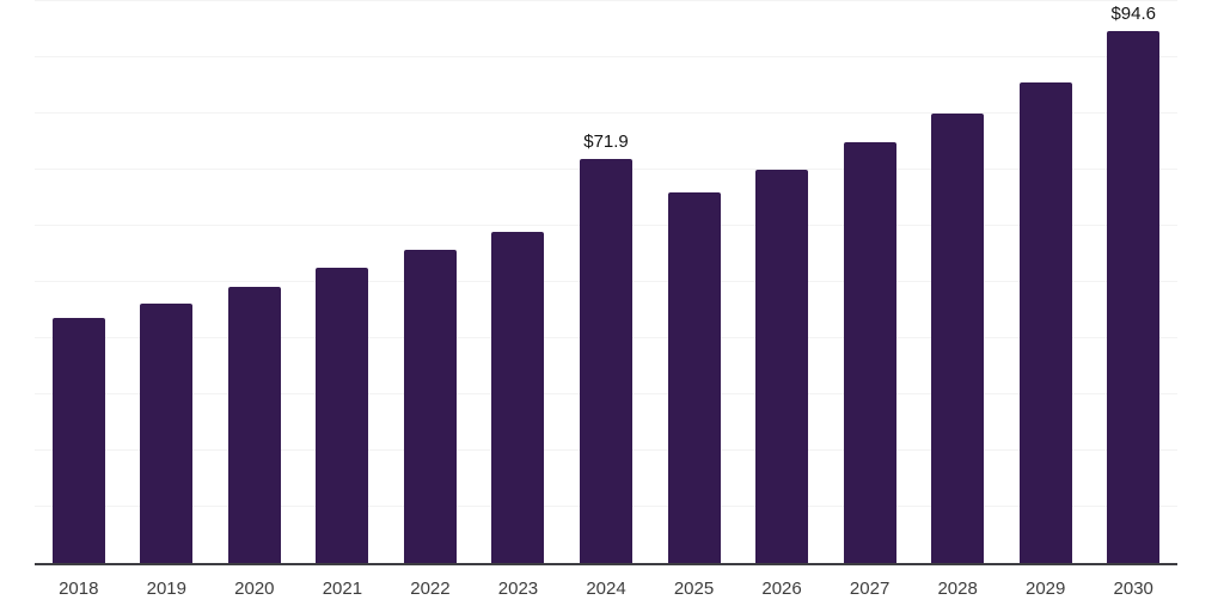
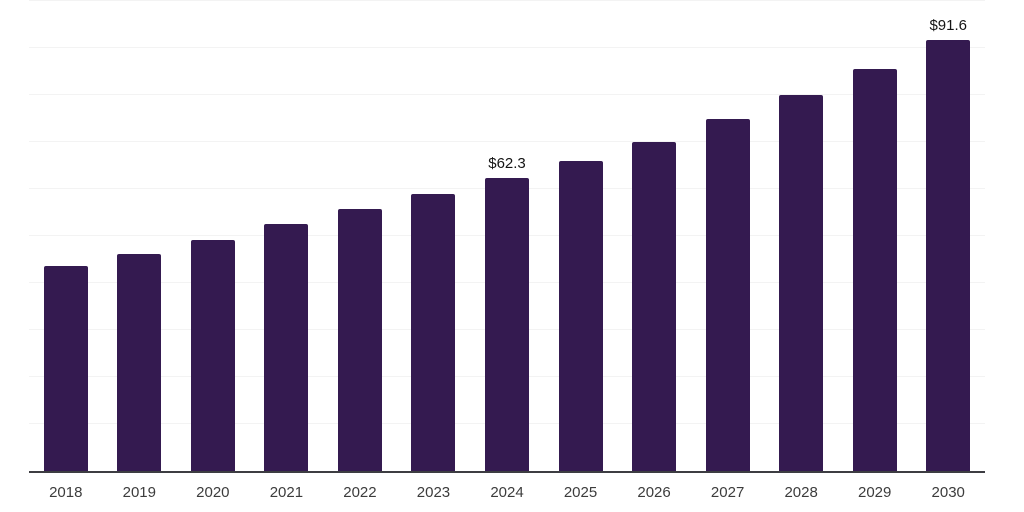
2024: $71.9 -> $62.3
2030: $94.6 -> $91.6
